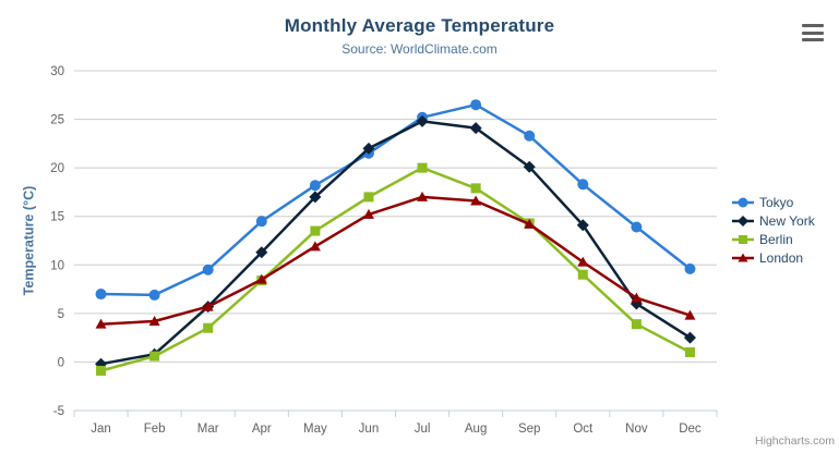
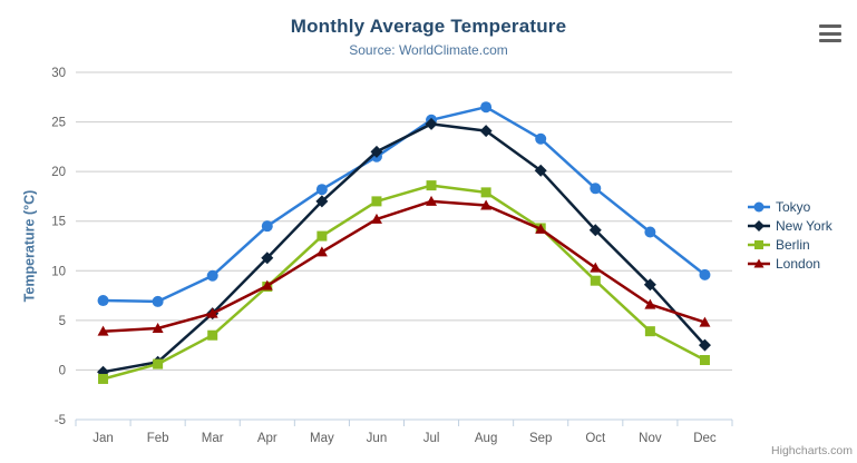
Berlin/Jul: 20 -> 19
New York/Nov: 6 -> 9
